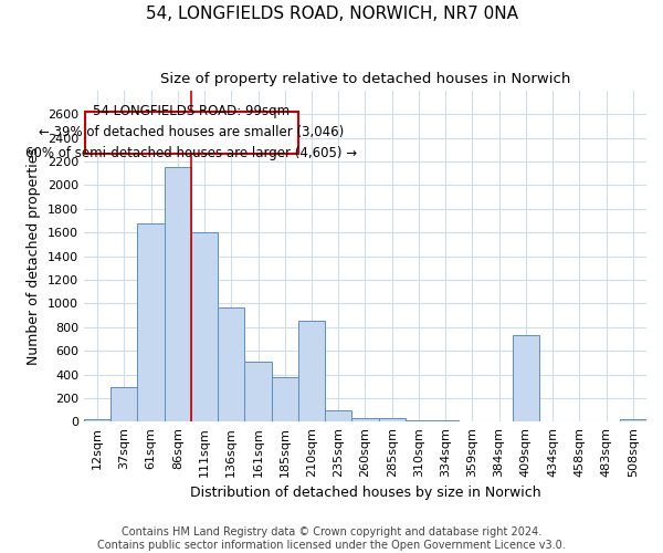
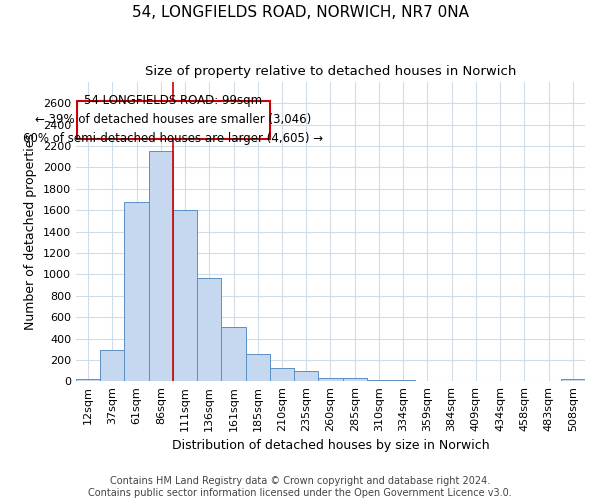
185sqm: 380 -> 260
210sqm: 850 -> 120
409sqm: 730 -> 0
